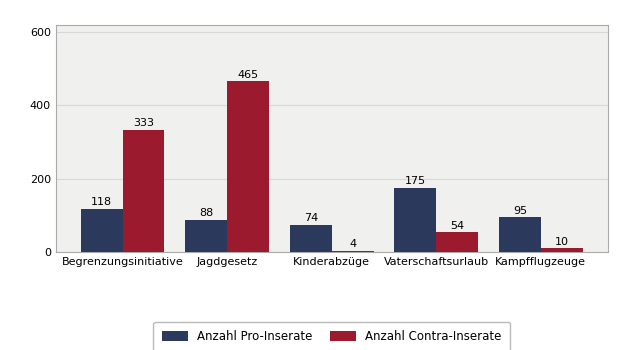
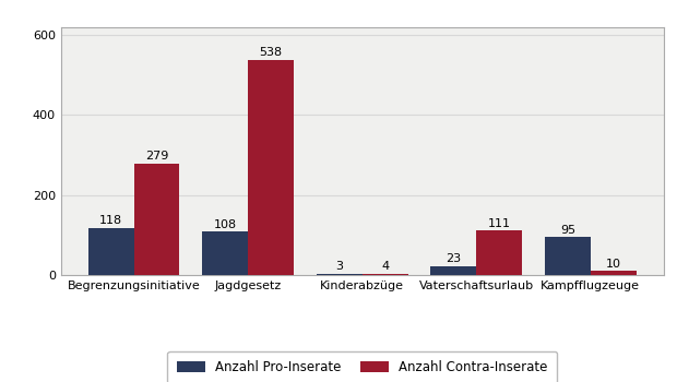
Anzahl Contra-Inserate/Begrenzungsinitiative: 333 -> 279
Anzahl Pro-Inserate/Jagdgesetz: 88 -> 108
Anzahl Contra-Inserate/Jagdgesetz: 465 -> 538
Anzahl Pro-Inserate/Kinderabzüge: 74 -> 3
Anzahl Pro-Inserate/Vaterschaftsurlaub: 175 -> 23
Anzahl Contra-Inserate/Vaterschaftsurlaub: 54 -> 111
